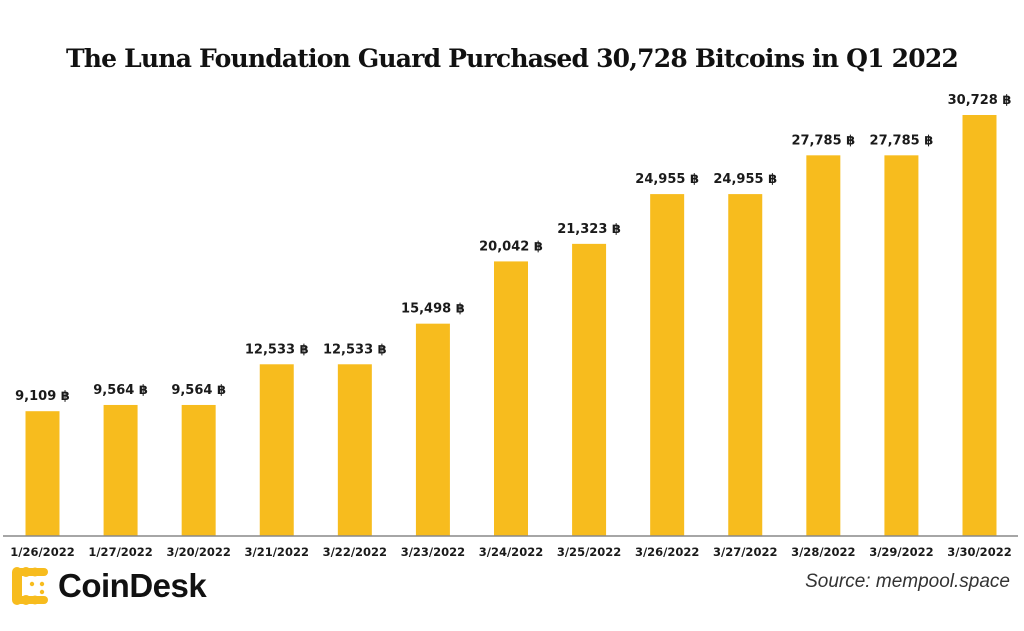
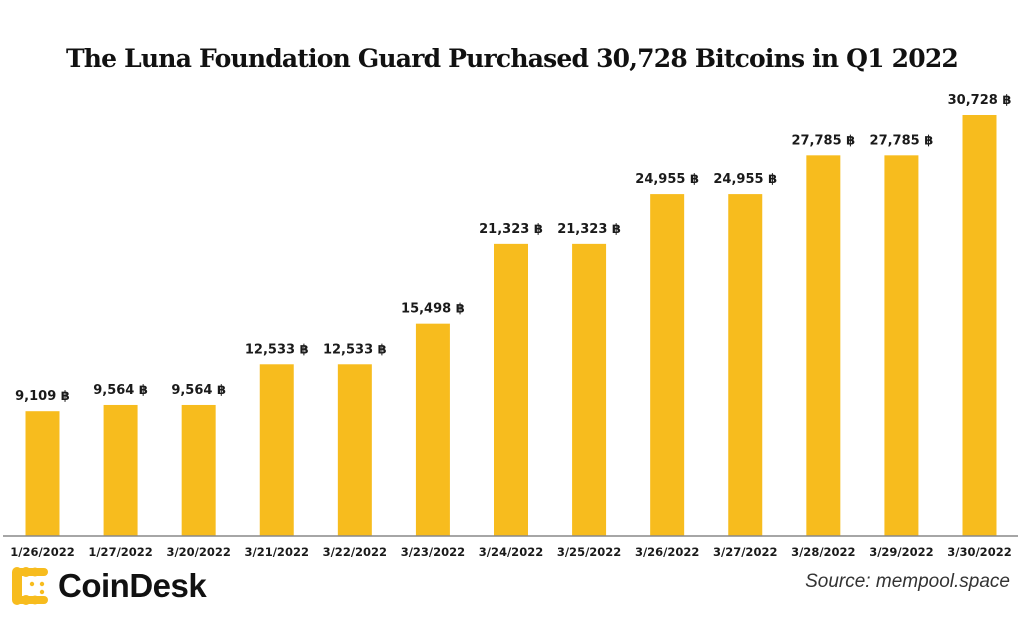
3/24/2022: 20,042 -> 21,323
